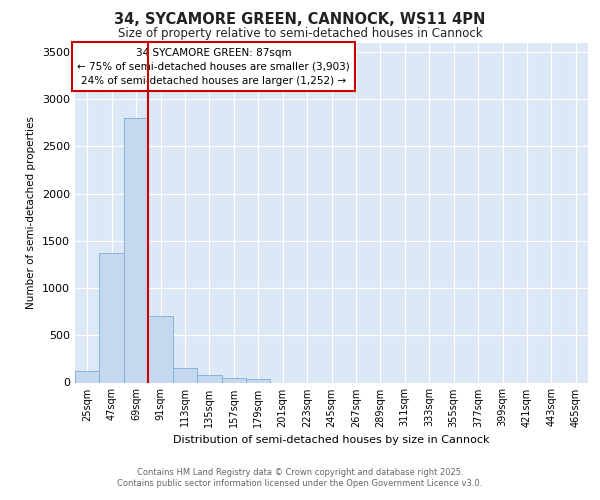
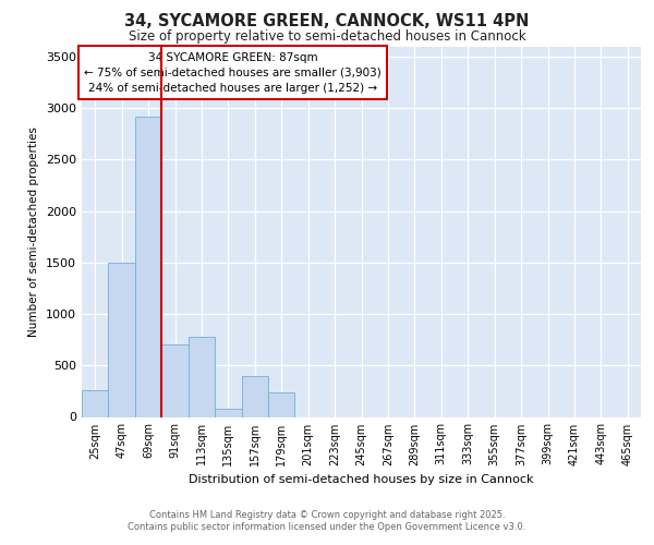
25sqm: 120 -> 260
47sqm: 1370 -> 1500
69sqm: 2800 -> 2920
113sqm: 160 -> 780
157sqm: 40 -> 400
179sqm: 40 -> 240
